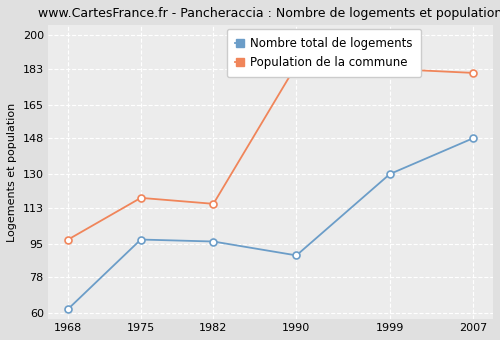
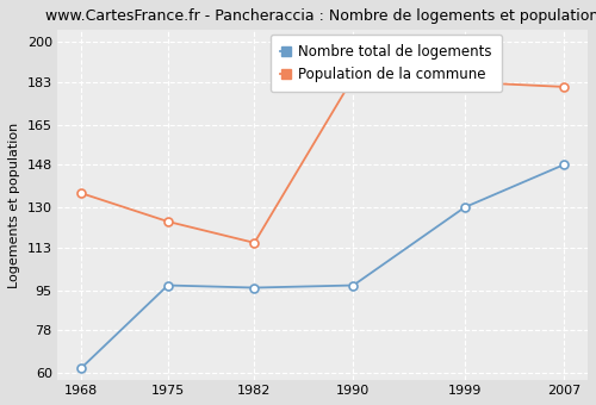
Population de la commune/1968: 97 -> 136
Population de la commune/1975: 118 -> 124
Nombre total de logements/1990: 89 -> 97
